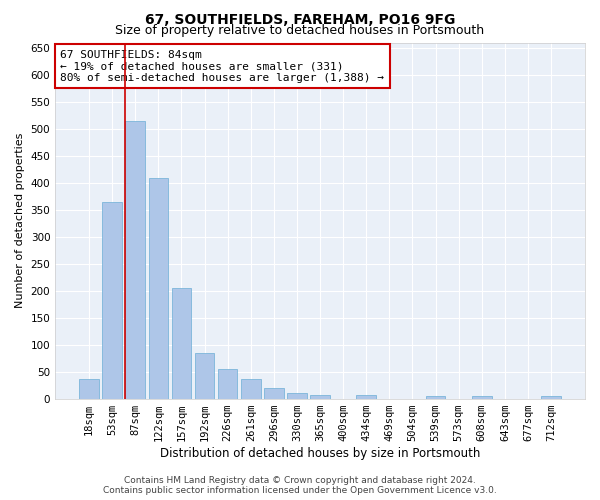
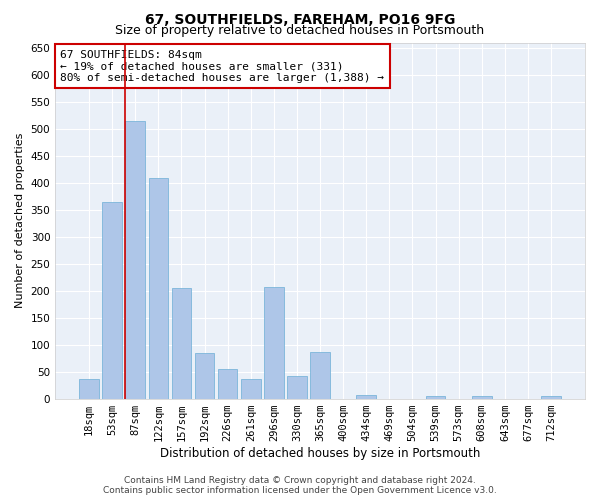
296sqm: 20 -> 208
330sqm: 12 -> 42
365sqm: 8 -> 88
